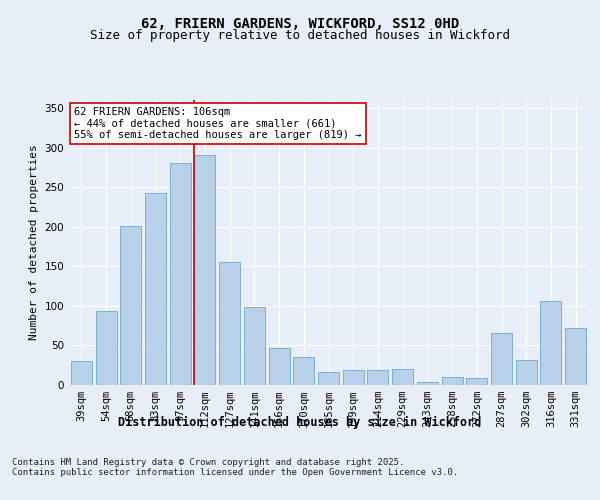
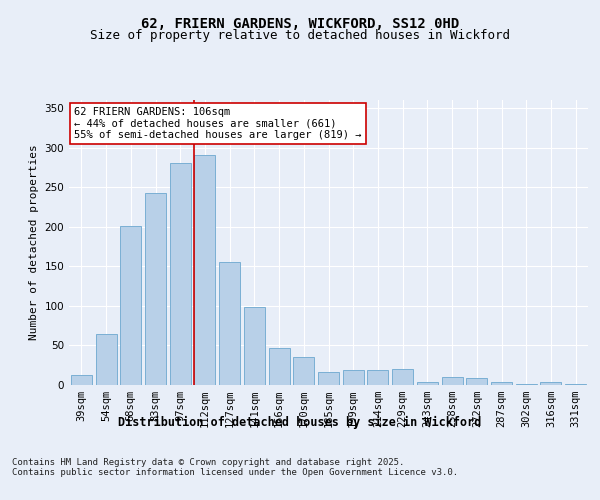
39sqm: 30 -> 13
54sqm: 94 -> 64
287sqm: 66 -> 4
302sqm: 32 -> 1
316sqm: 106 -> 4
331sqm: 72 -> 1
